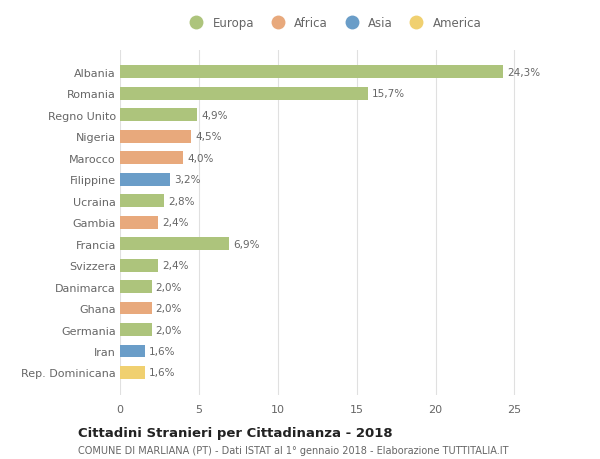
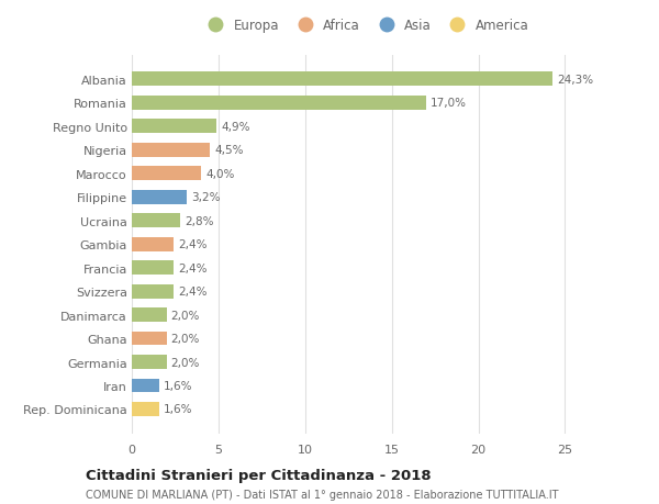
Romania: 15,7% -> 17,0%
Francia: 6,9% -> 2,4%
